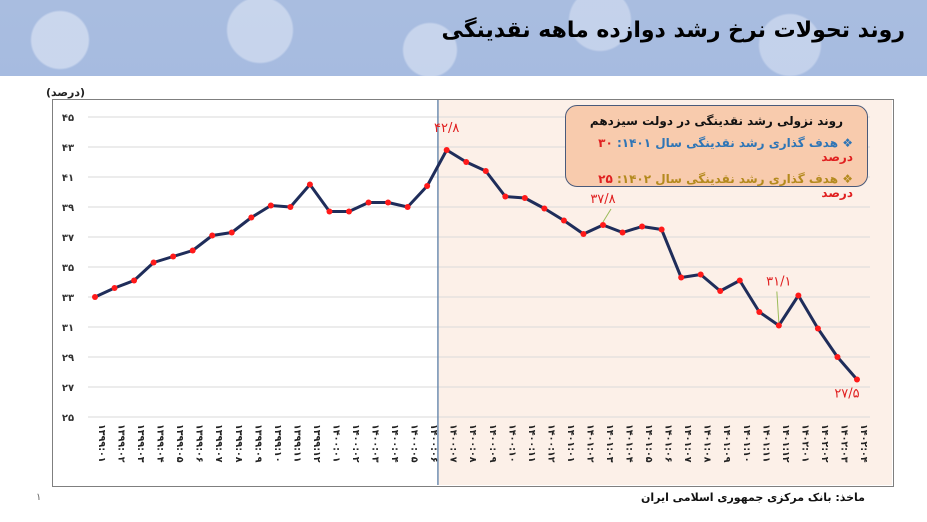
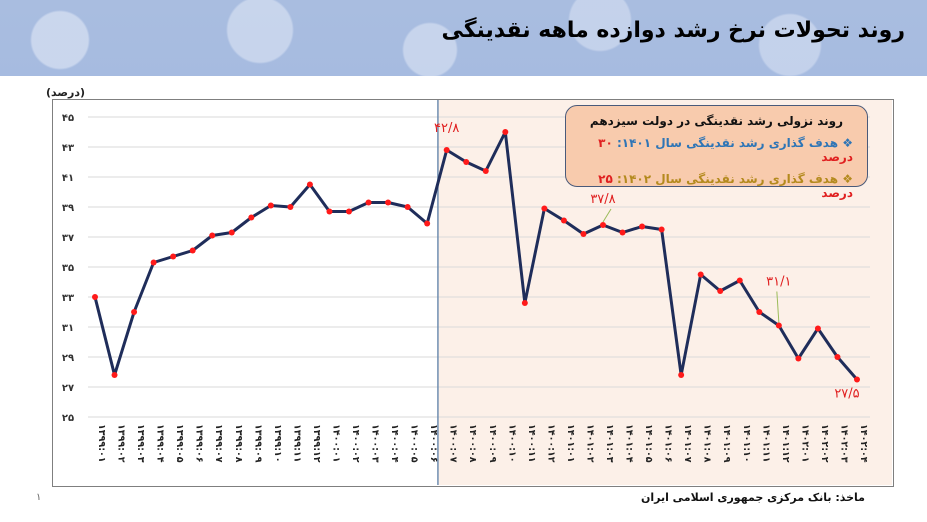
۱۳۹۹:۰۲: 33.6 -> 27.8
۱۳۹۹:۰۳: 34.1 -> 32.0
۱۴۰۰:۰۶: 40.4 -> 37.9
۱۴۰۰:۱۰: 39.7 -> 44.0
۱۴۰۰:۱۱: 39.6 -> 32.6
۱۴۰۱:۰۷: 34.3 -> 27.8
۱۴۰۲:۰۱: 33.1 -> 28.9
